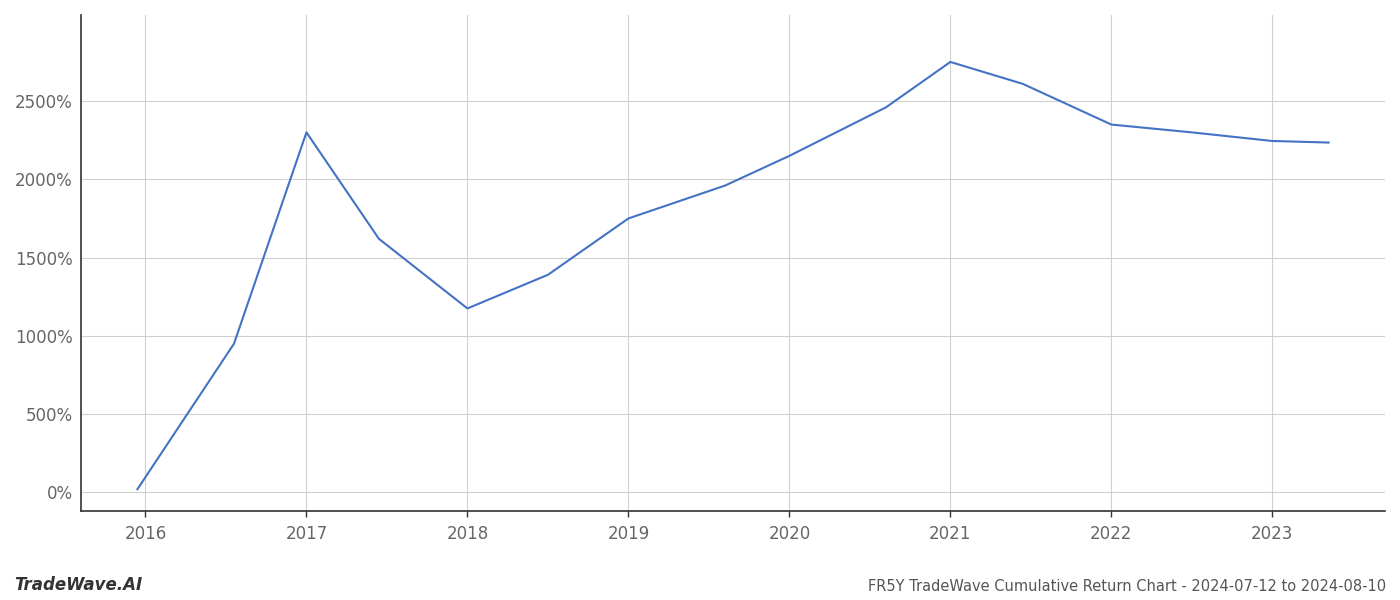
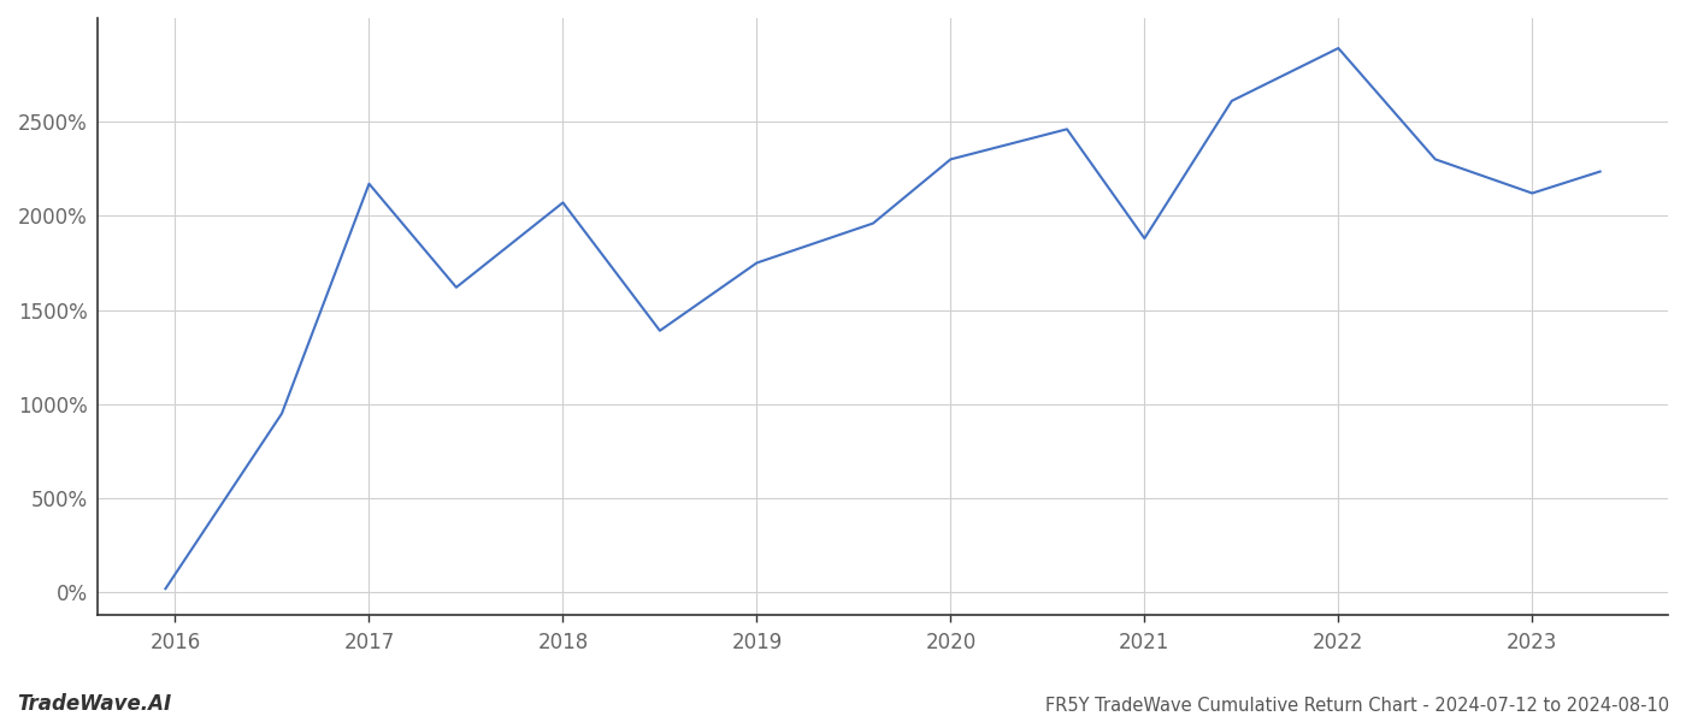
2017: 2300% -> 2170%
2018: 1180% -> 2070%
2020: 2150% -> 2300%
2021: 2750% -> 1880%
2022: 2350% -> 2890%
2023: 2240% -> 2120%
